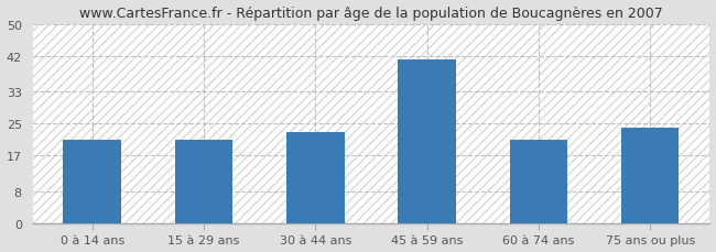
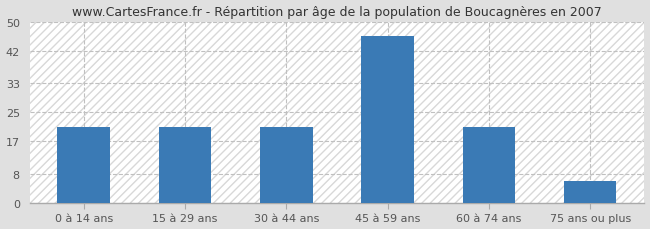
30 à 44 ans: 23 -> 21
45 à 59 ans: 41 -> 46
75 ans ou plus: 24 -> 6
